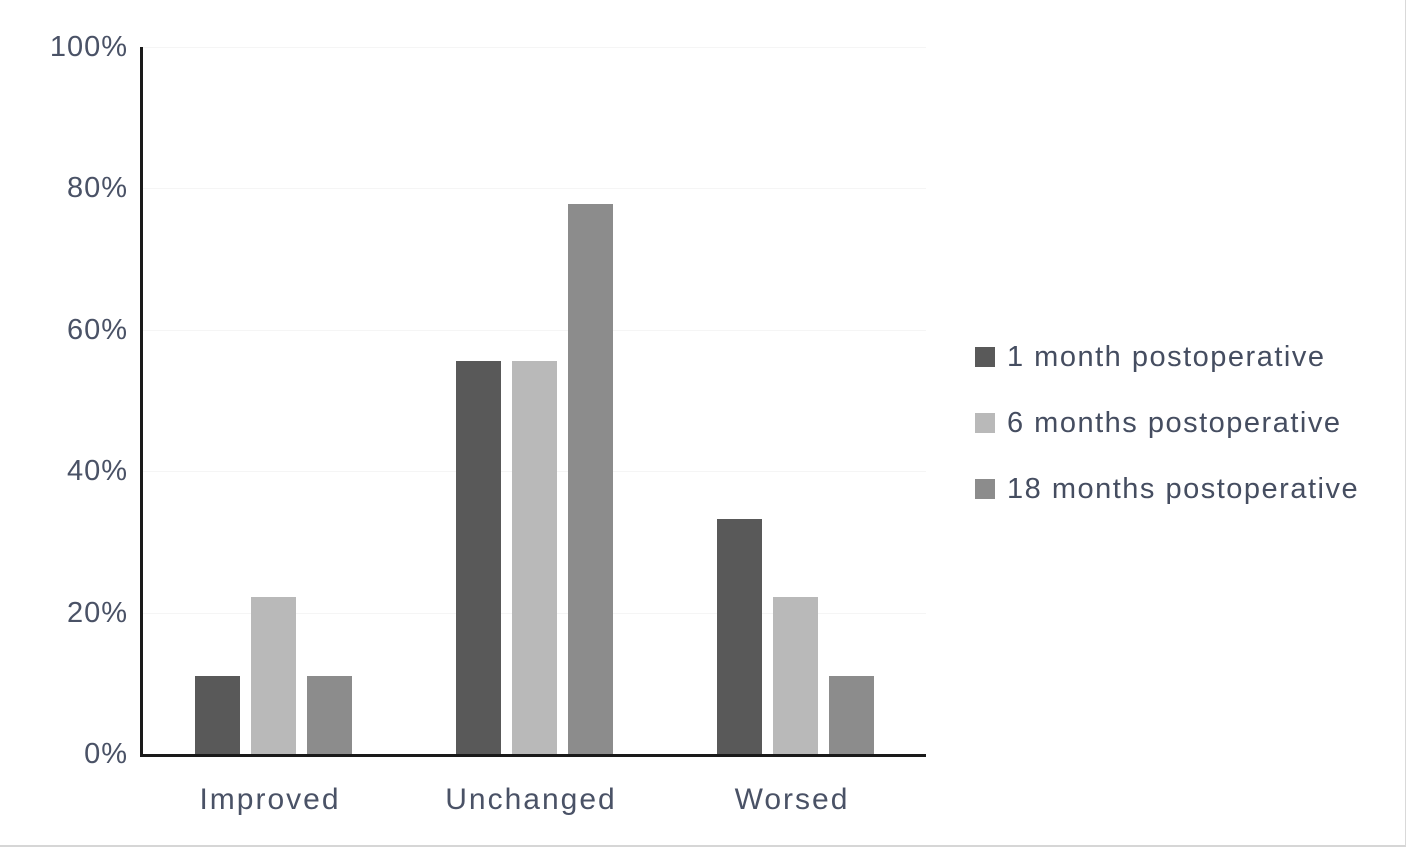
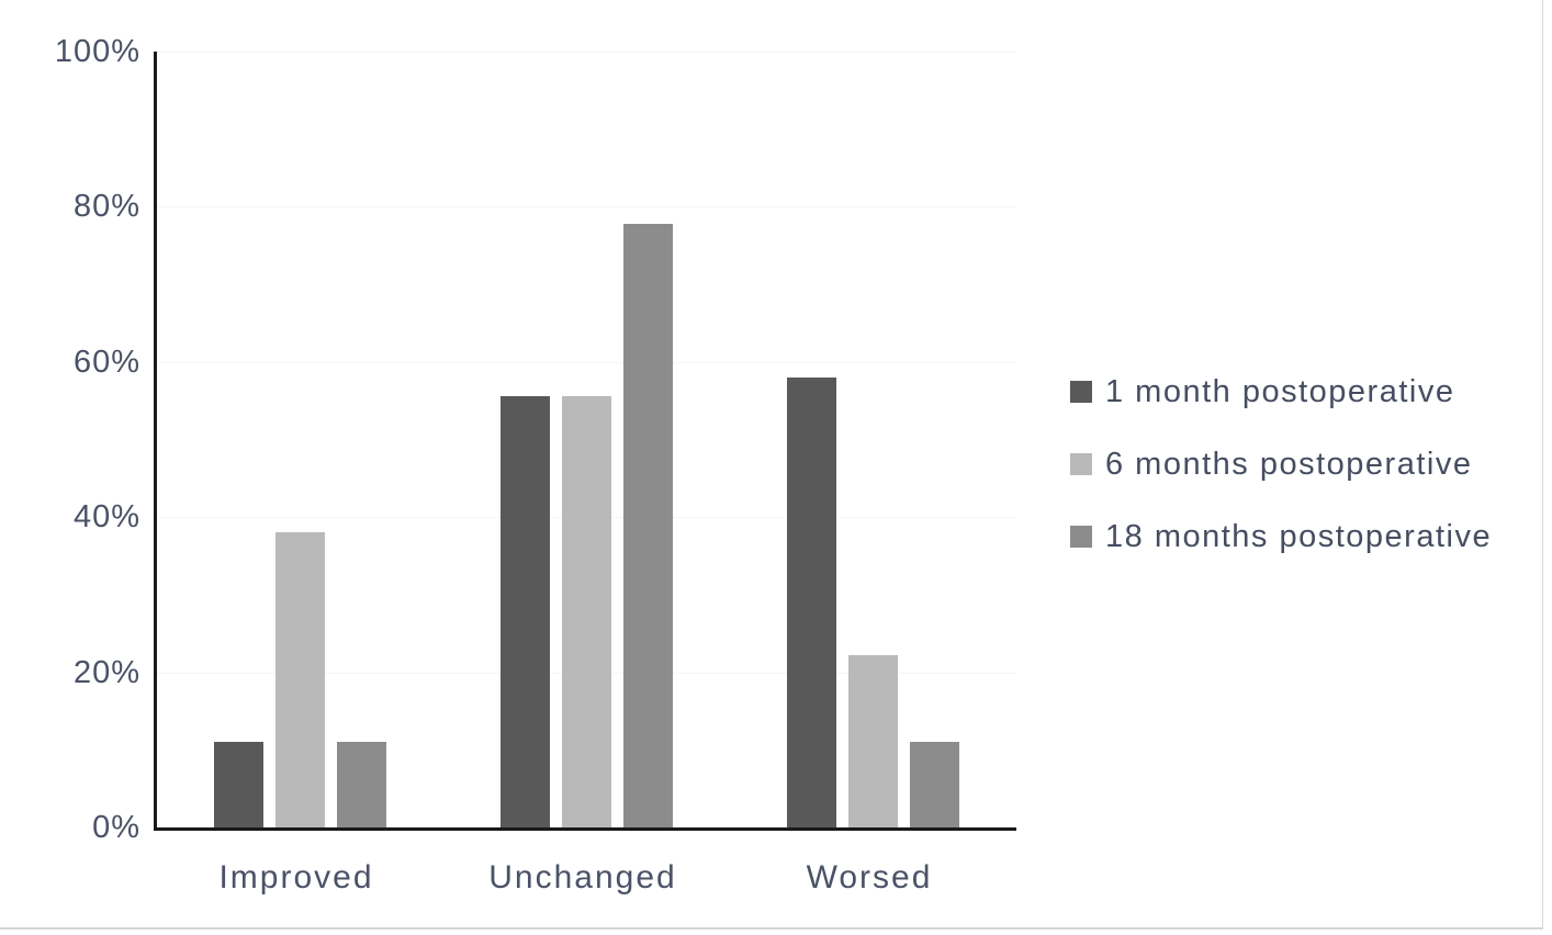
6 months postoperative/Improved: 22% -> 38%
1 month postoperative/Worsed: 33% -> 58%
